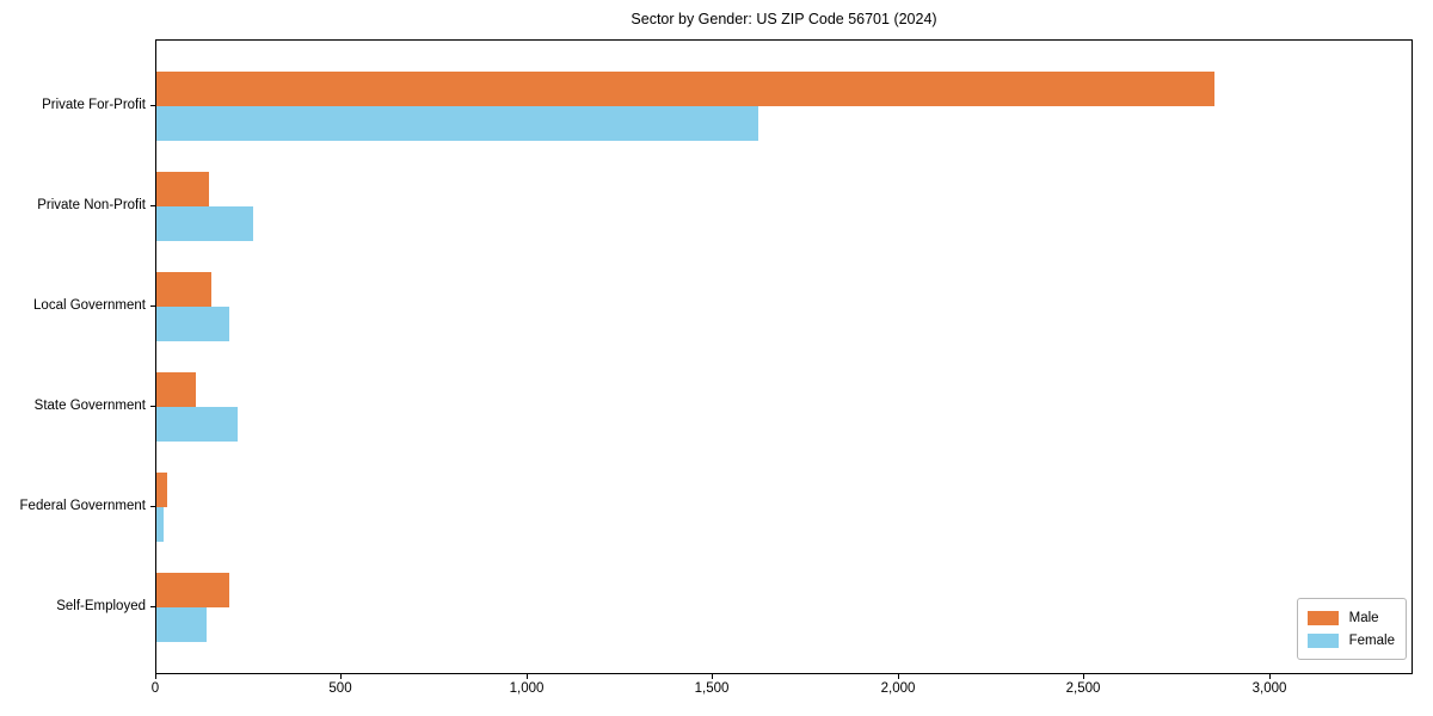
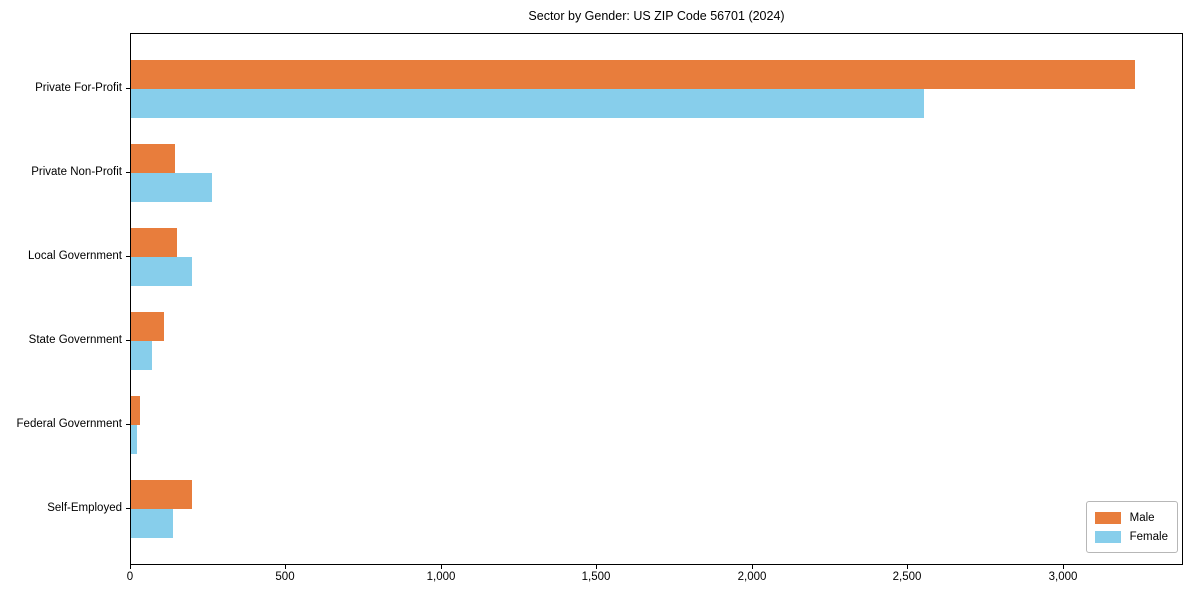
Male/Private For-Profit: 2850 -> 3230
Female/Private For-Profit: 1620 -> 2550
Female/State Government: 220 -> 70
